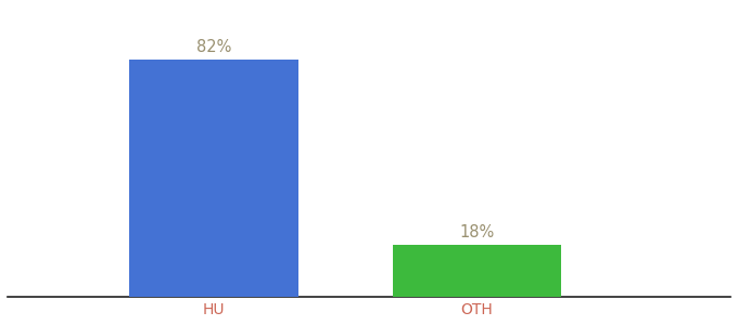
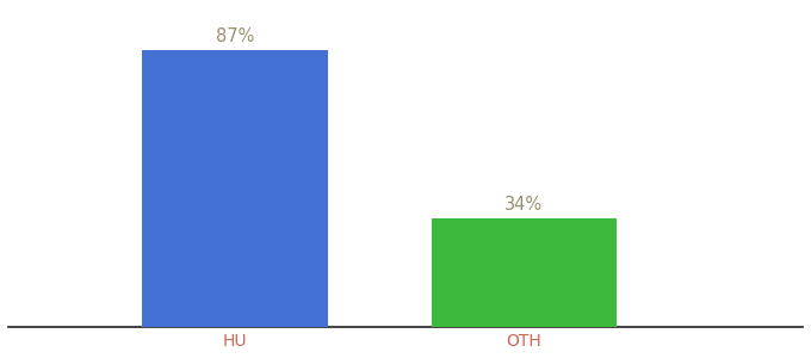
HU: 82% -> 87%
OTH: 18% -> 34%
